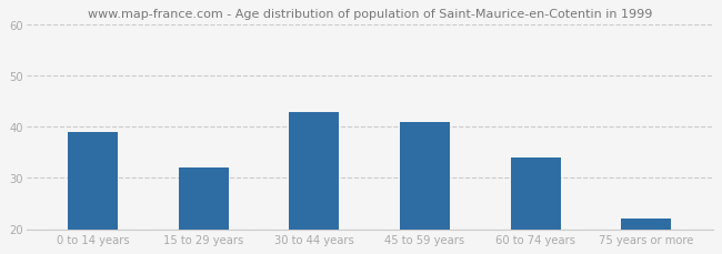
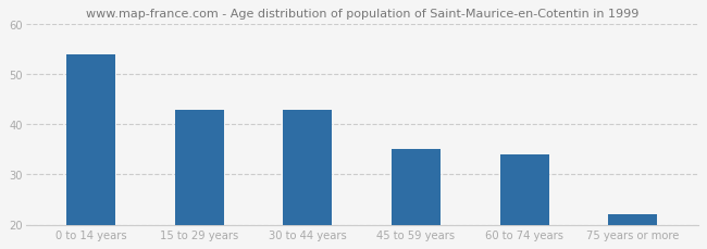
0 to 14 years: 39 -> 54
15 to 29 years: 32 -> 43
45 to 59 years: 41 -> 35
